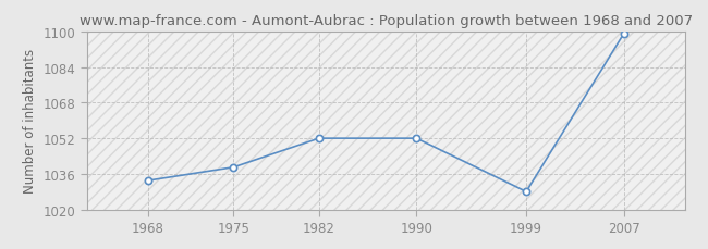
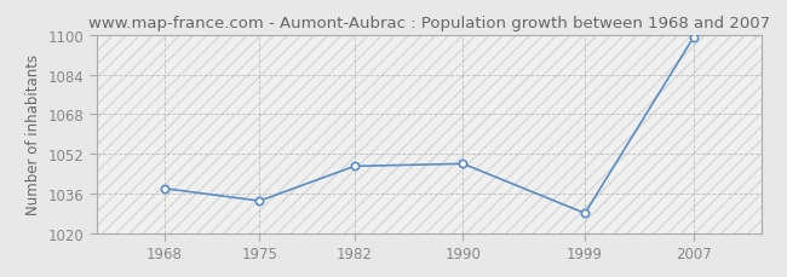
1968: 1033 -> 1038
1975: 1039 -> 1033
1982: 1052 -> 1047
1990: 1052 -> 1048
